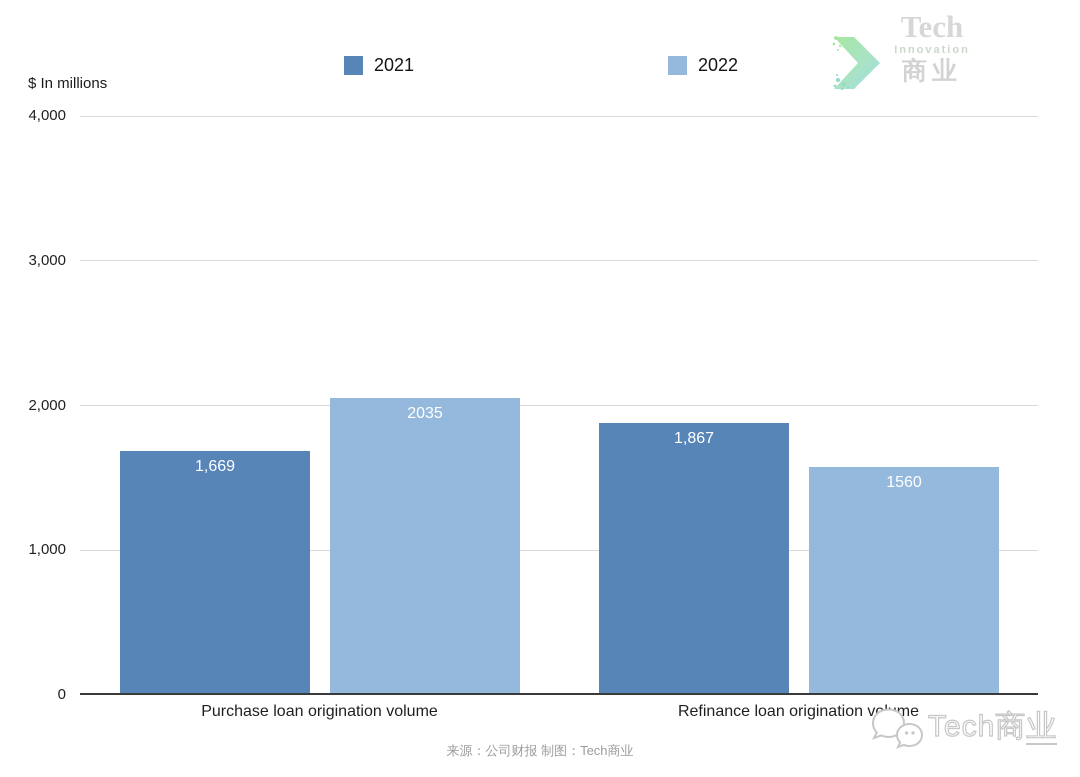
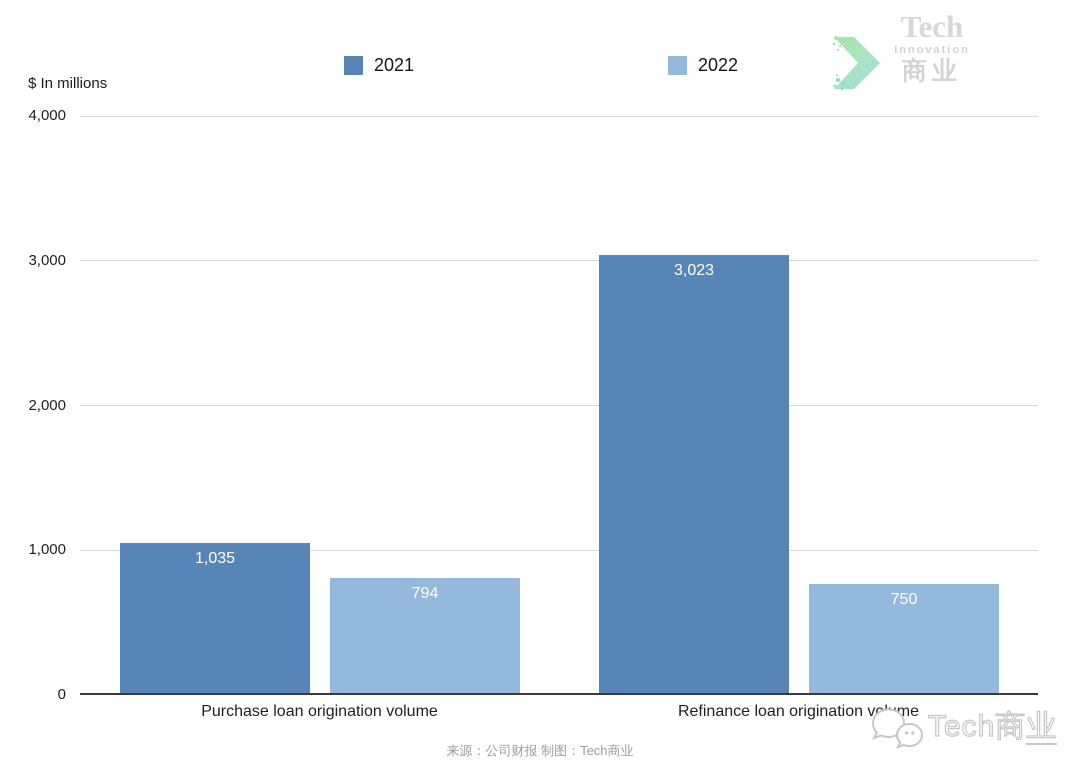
2021/Purchase loan origination volume: 1,669 -> 1,035
2022/Purchase loan origination volume: 2035 -> 794
2021/Refinance loan origination volume: 1,867 -> 3,023
2022/Refinance loan origination volume: 1560 -> 750
